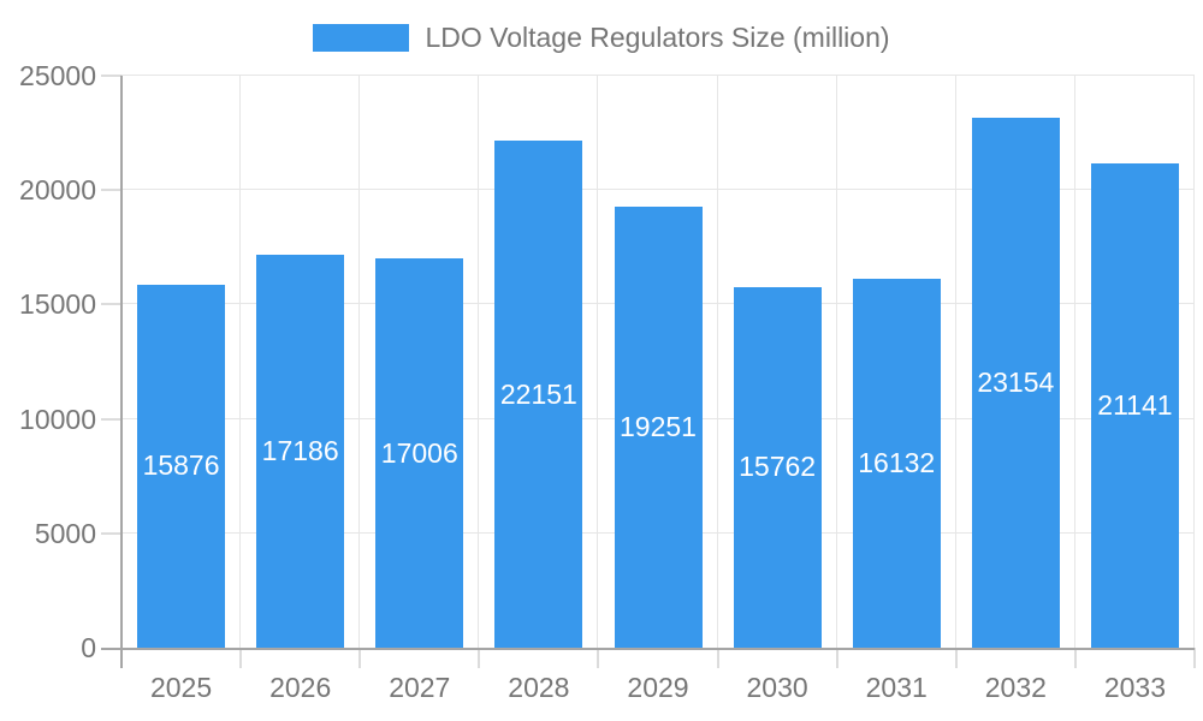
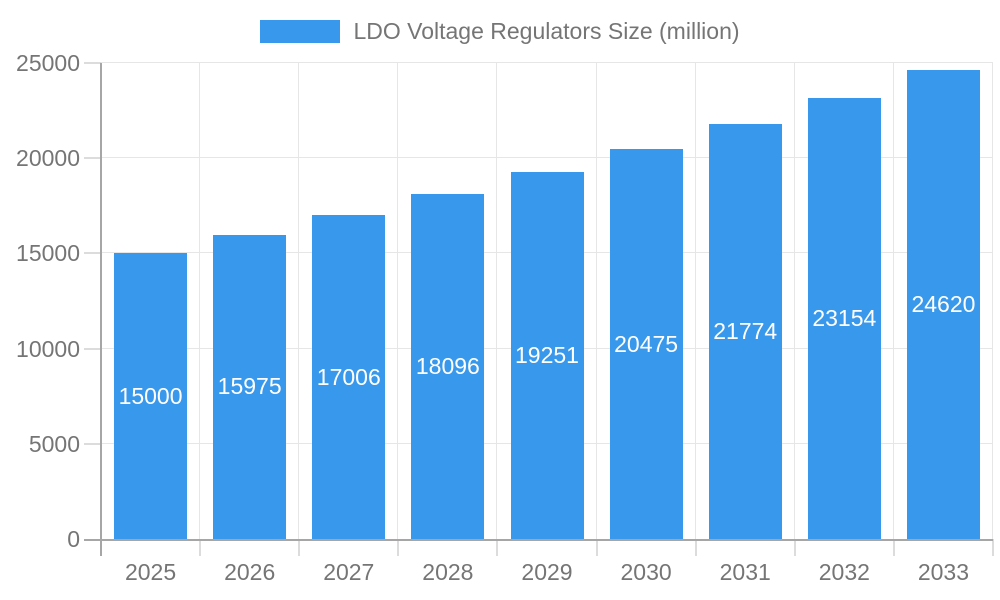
2025: 15876 -> 15000
2026: 17186 -> 15975
2028: 22151 -> 18096
2030: 15762 -> 20475
2031: 16132 -> 21774
2033: 21141 -> 24620
